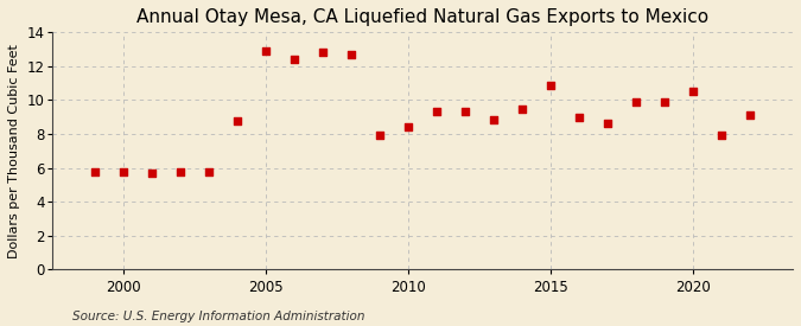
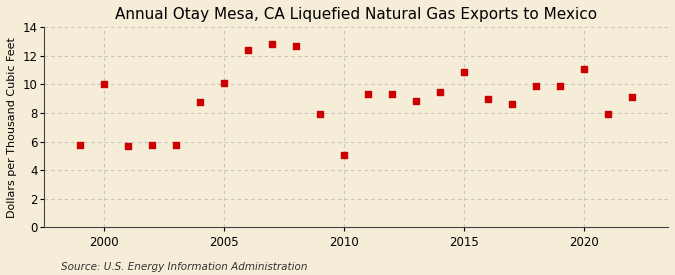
2000: 5.8 -> 10.0
2005: 12.9 -> 10.1
2010: 8.4 -> 5.1
2020: 10.5 -> 11.1
